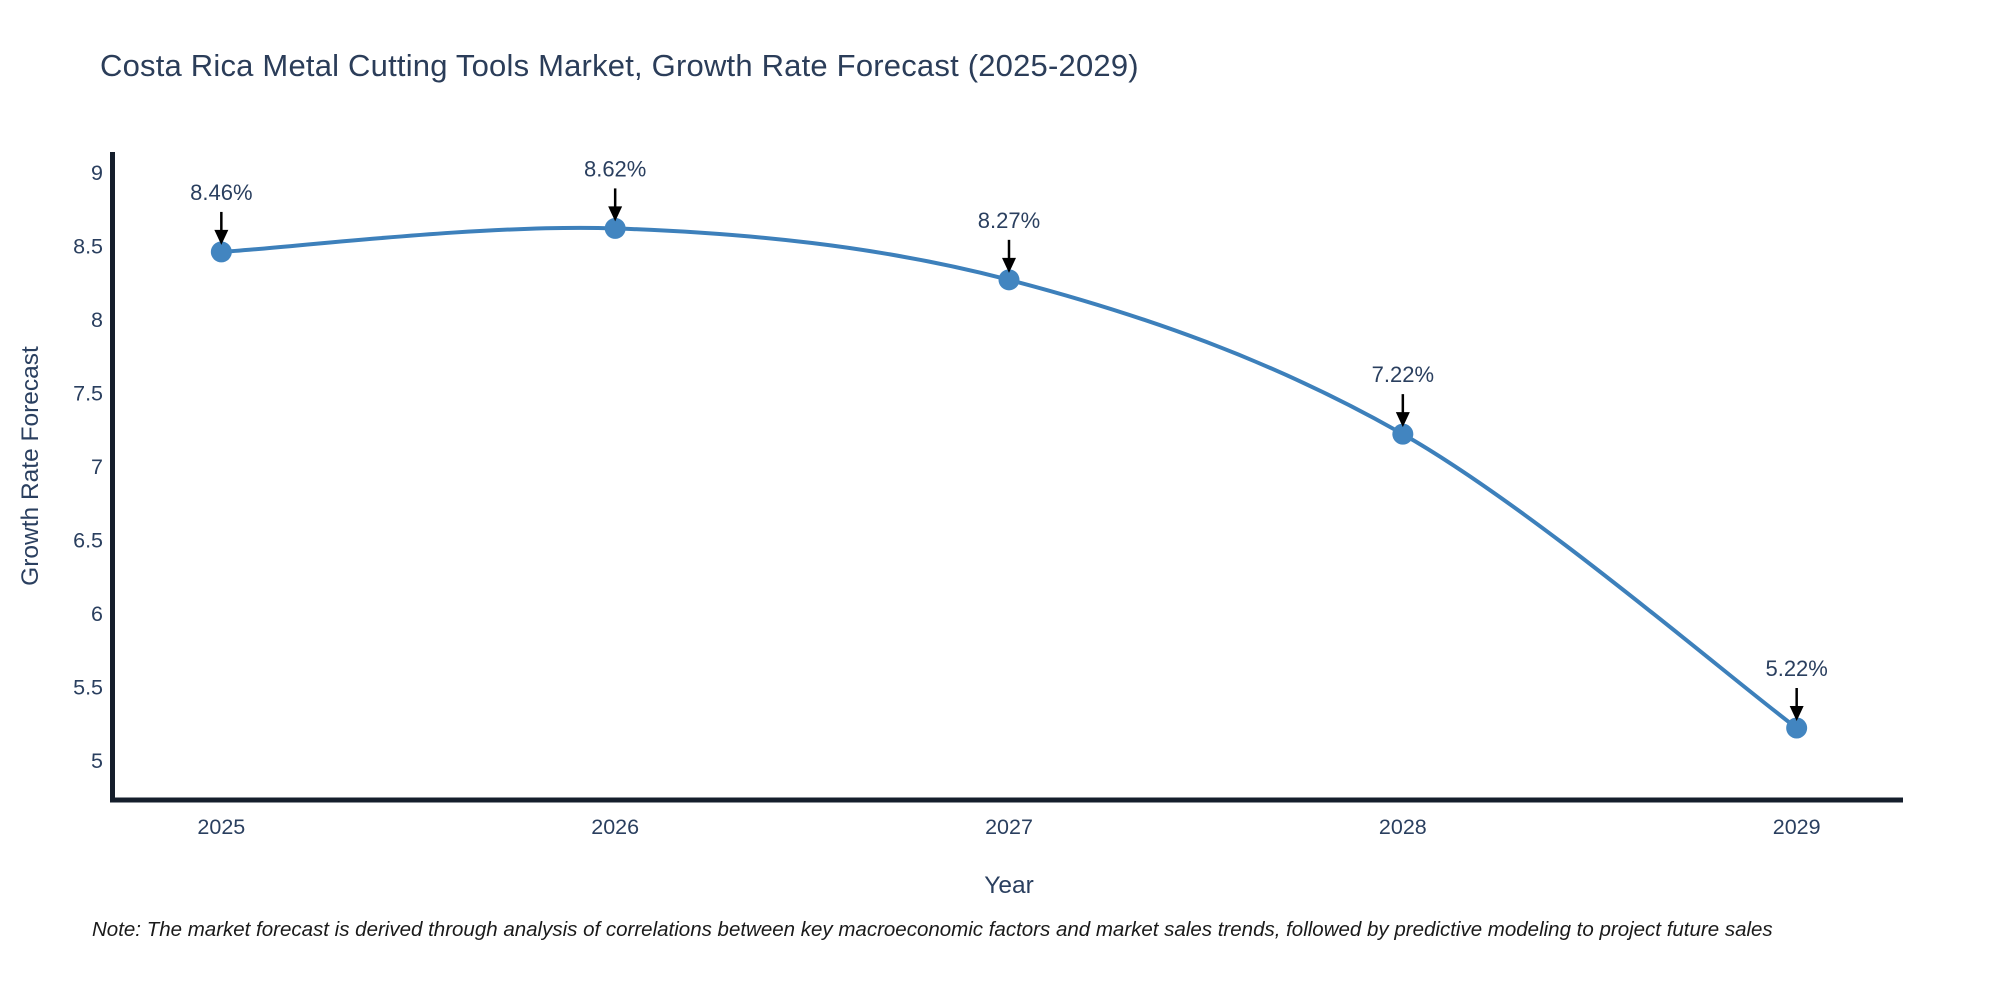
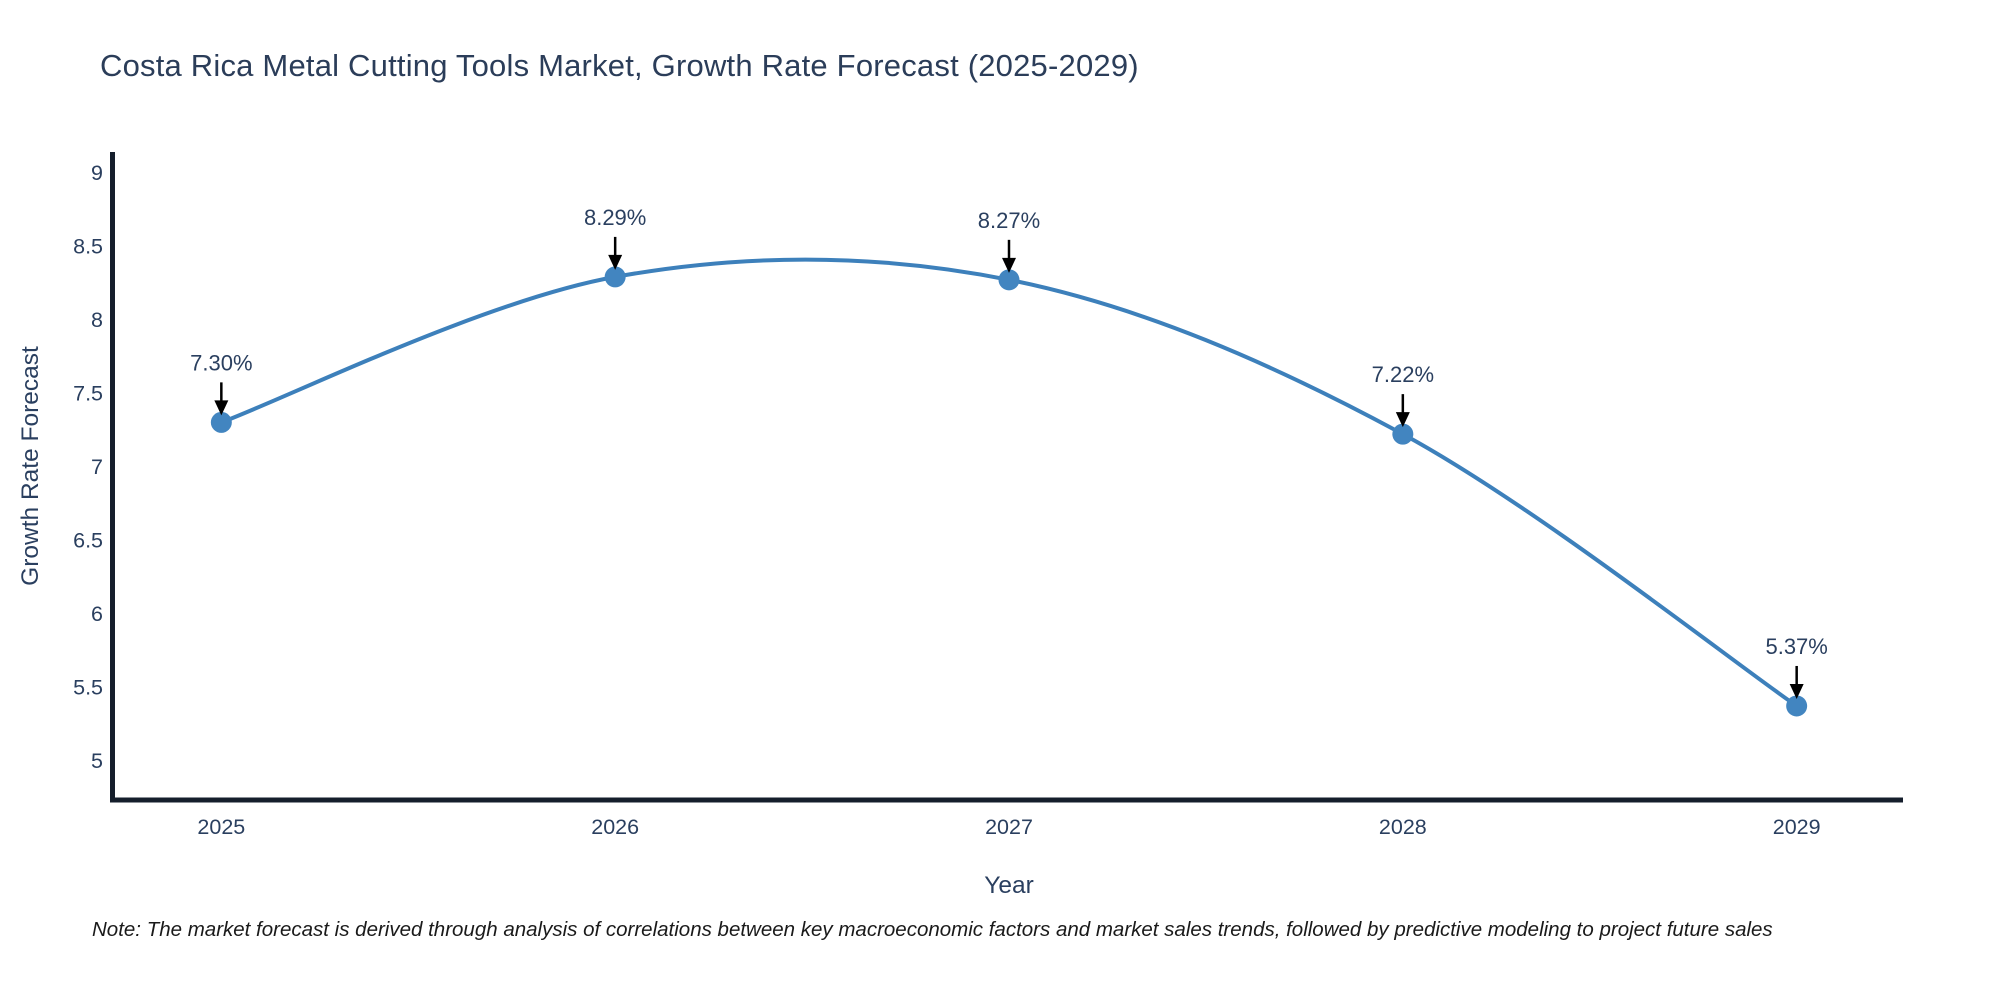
2025: 8.46% -> 7.30%
2026: 8.62% -> 8.29%
2029: 5.22% -> 5.37%
